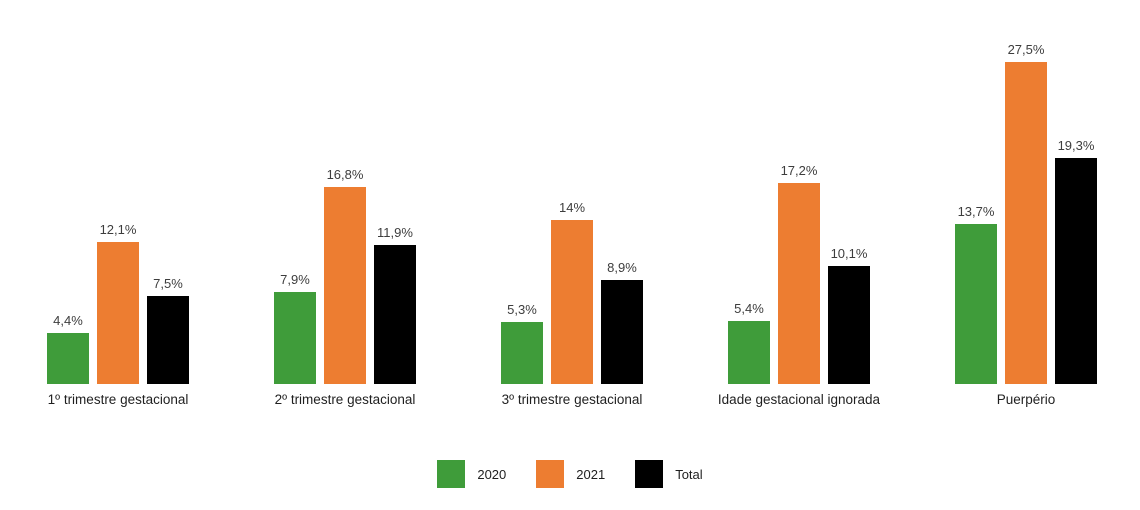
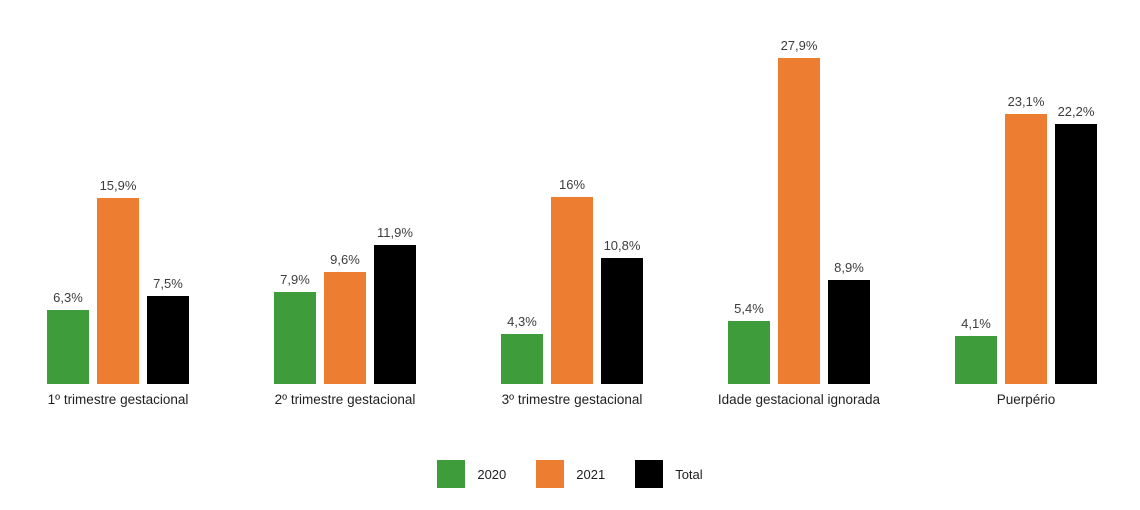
2020/1º trimestre gestacional: 4,4% -> 6,3%
2021/1º trimestre gestacional: 12,1% -> 15,9%
2021/2º trimestre gestacional: 16,8% -> 9,6%
2020/3º trimestre gestacional: 5,3% -> 4,3%
2021/3º trimestre gestacional: 14% -> 16%
Total/3º trimestre gestacional: 8,9% -> 10,8%
2021/Idade gestacional ignorada: 17,2% -> 27,9%
Total/Idade gestacional ignorada: 10,1% -> 8,9%
2020/Puerpério: 13,7% -> 4,1%
2021/Puerpério: 27,5% -> 23,1%
Total/Puerpério: 19,3% -> 22,2%
